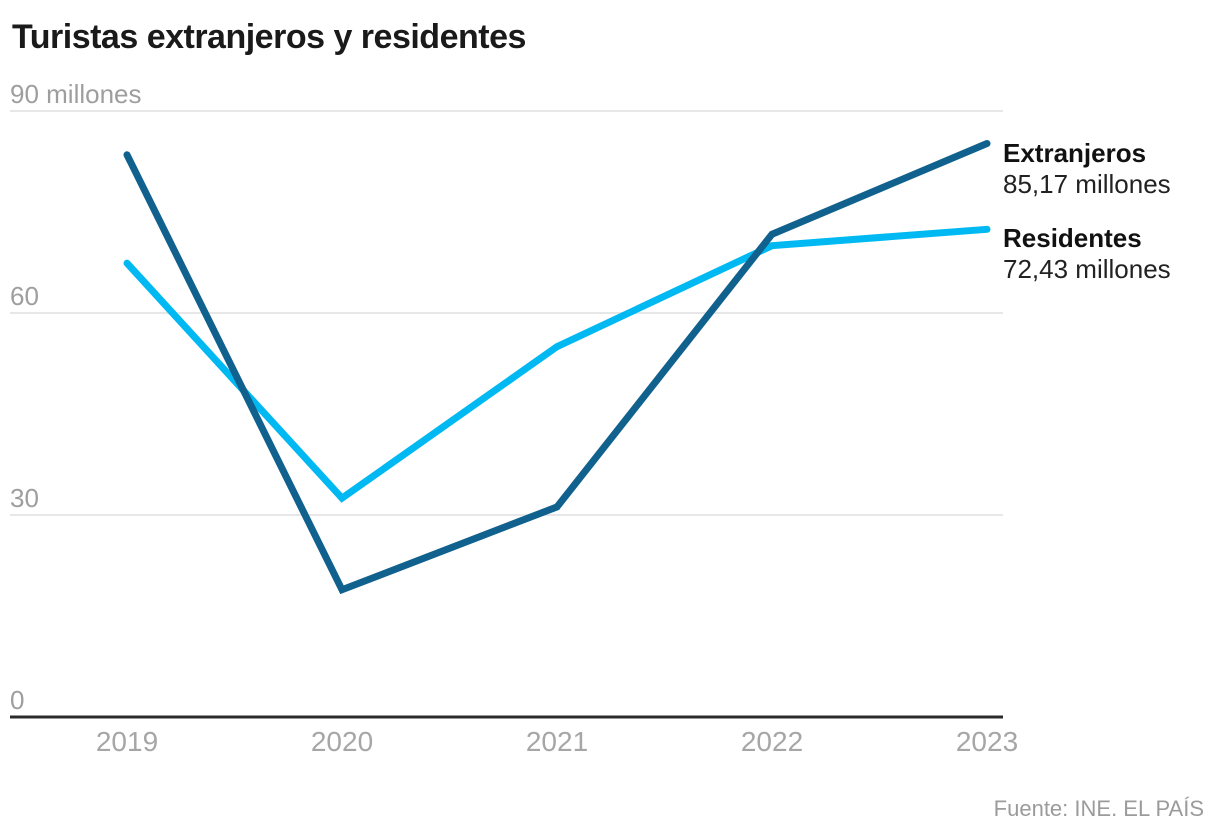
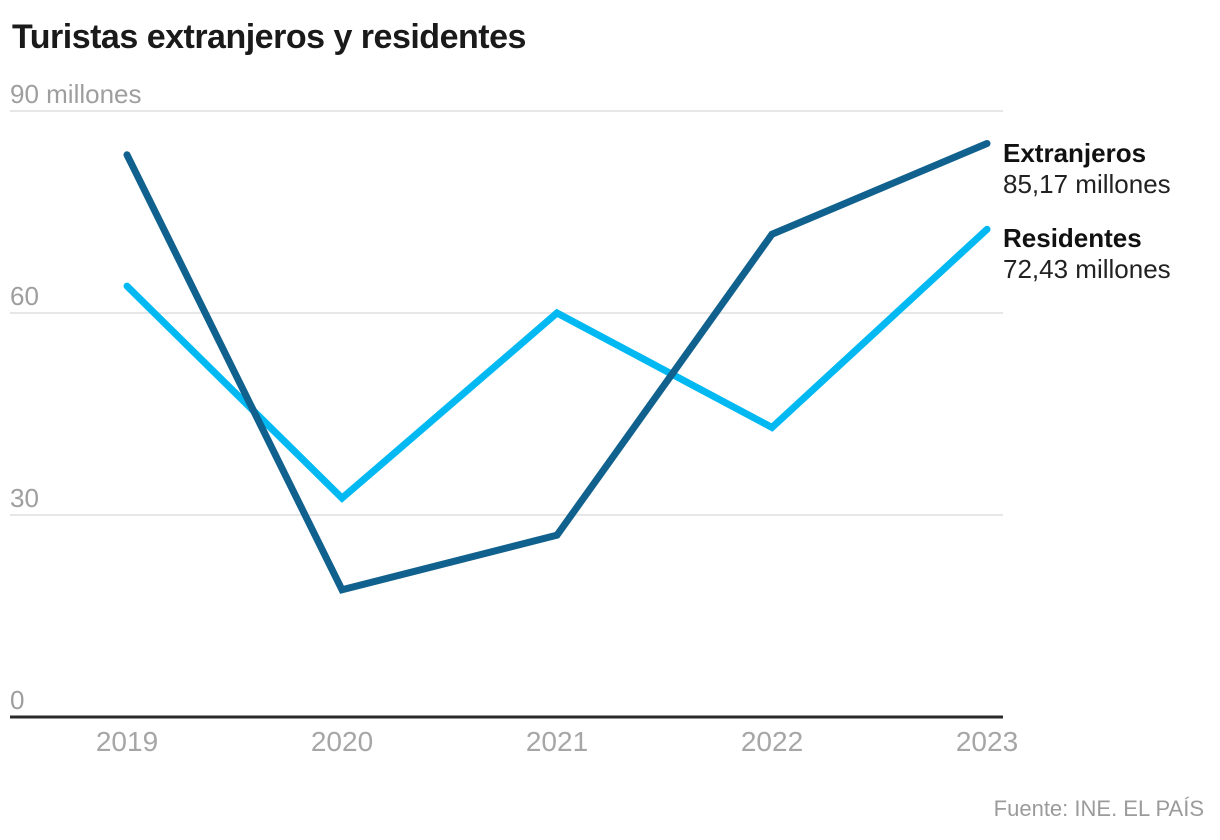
Residentes/2019: 67 -> 64
Extranjeros/2021: 31 -> 27
Residentes/2021: 55 -> 60
Residentes/2022: 70 -> 43
